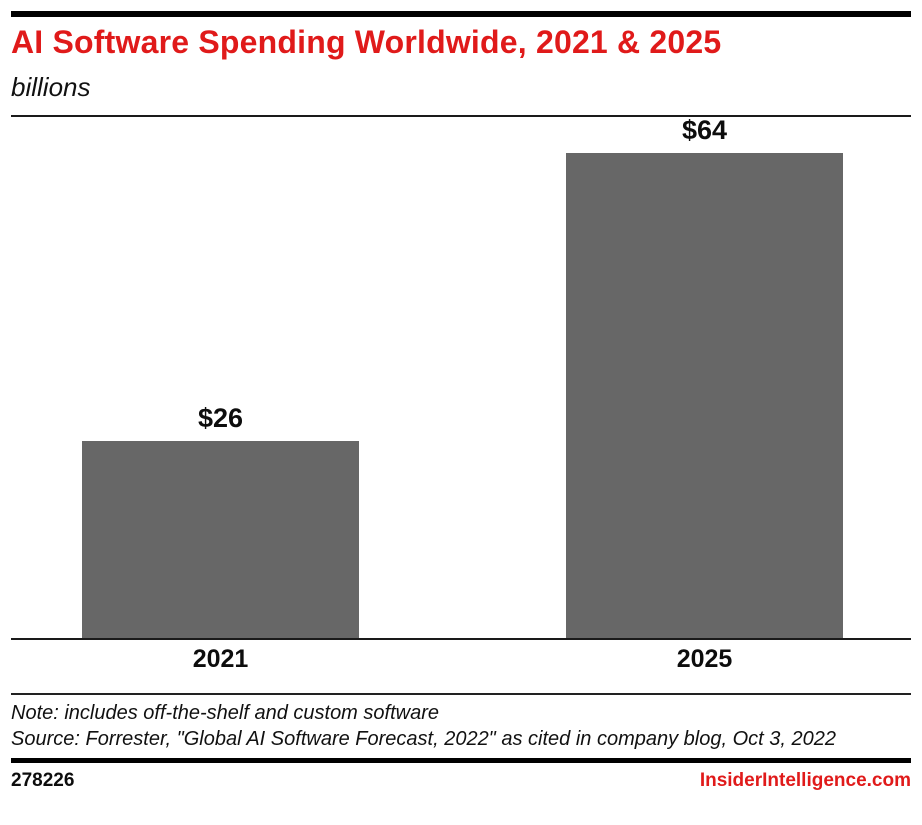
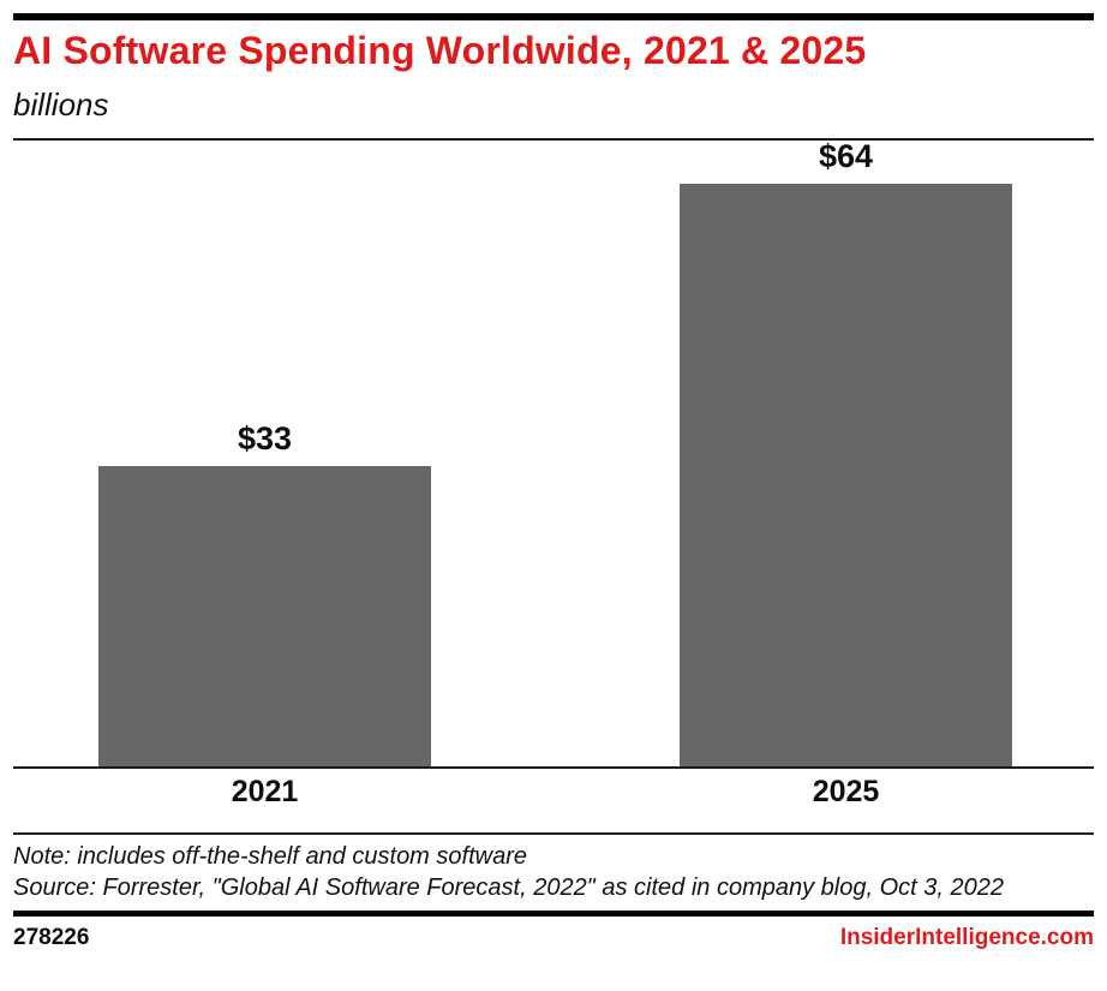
2021: $26 -> $33
